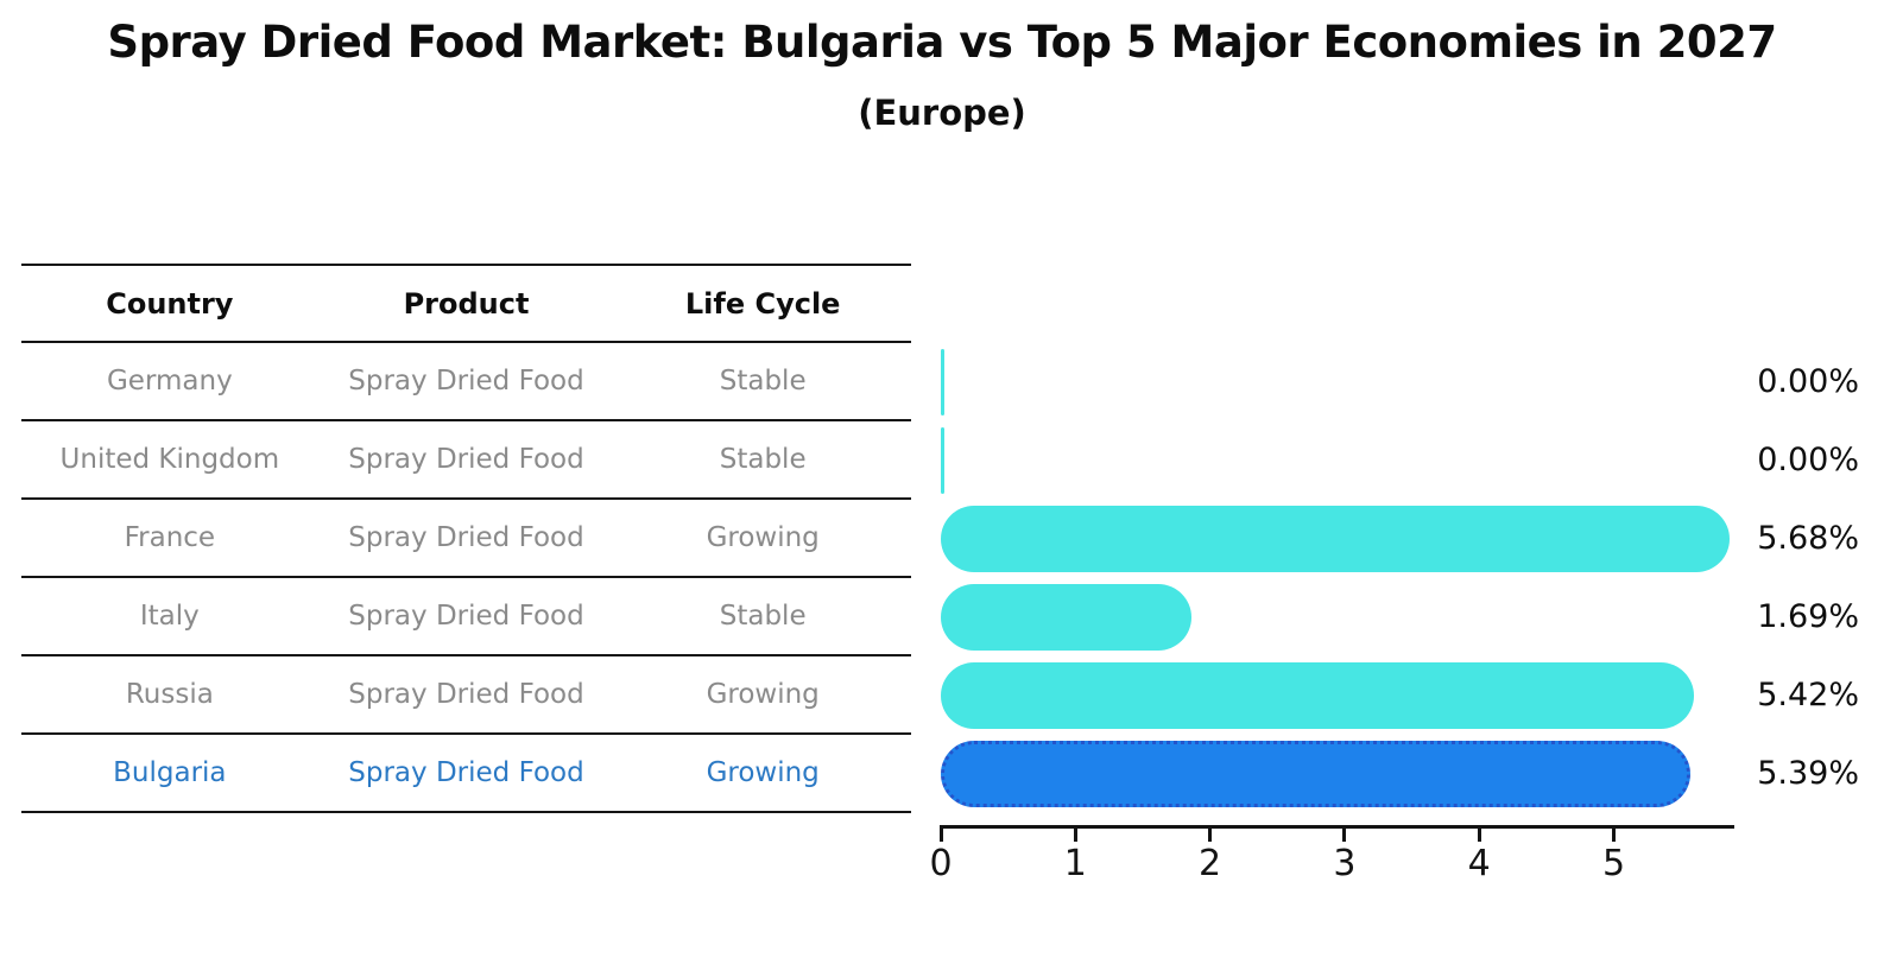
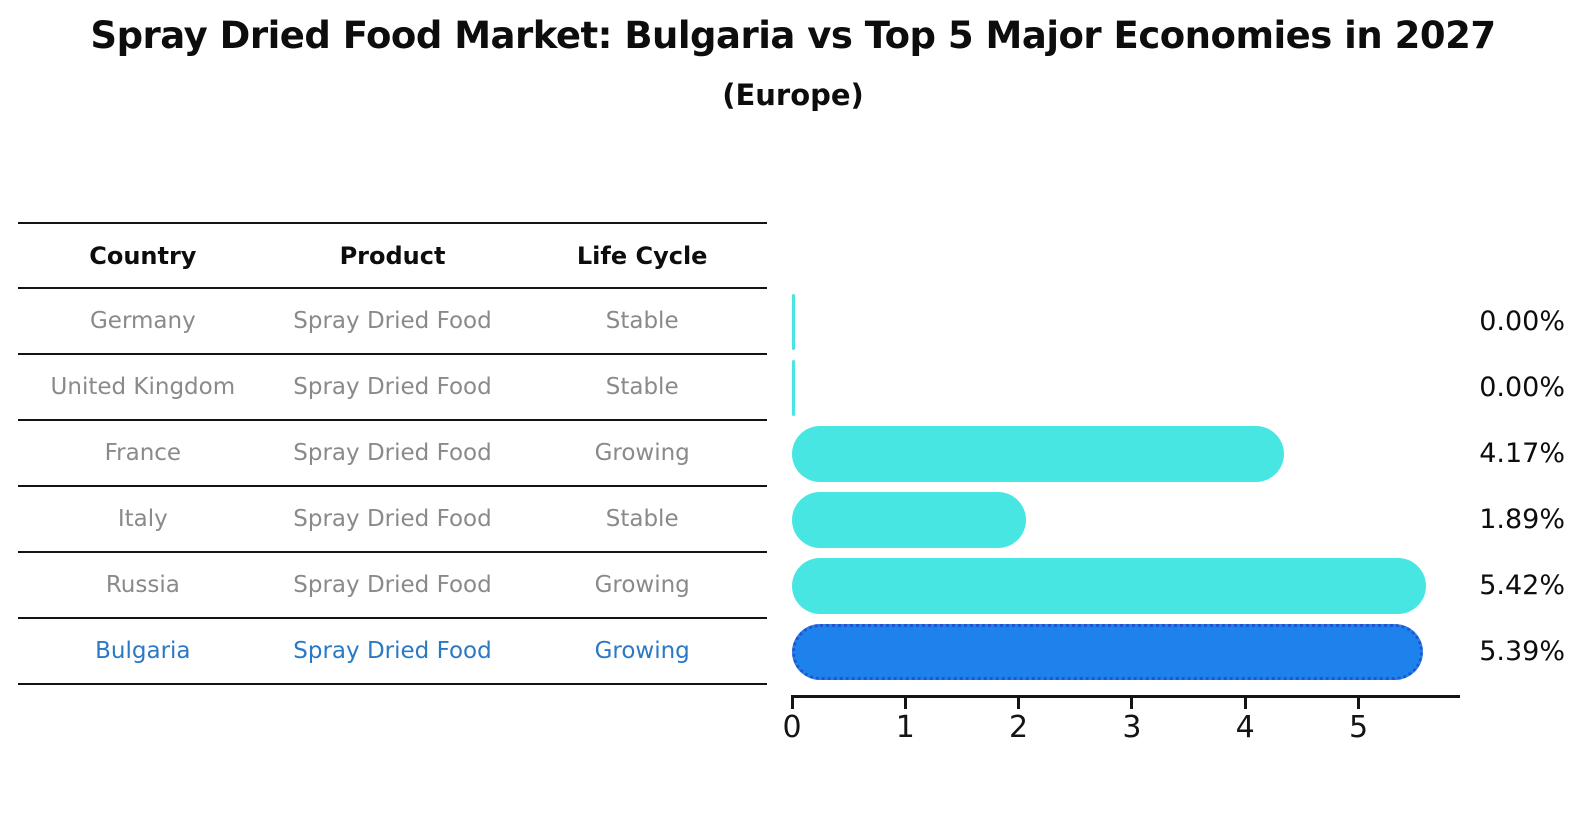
France: 5.68% -> 4.17%
Italy: 1.69% -> 1.89%
